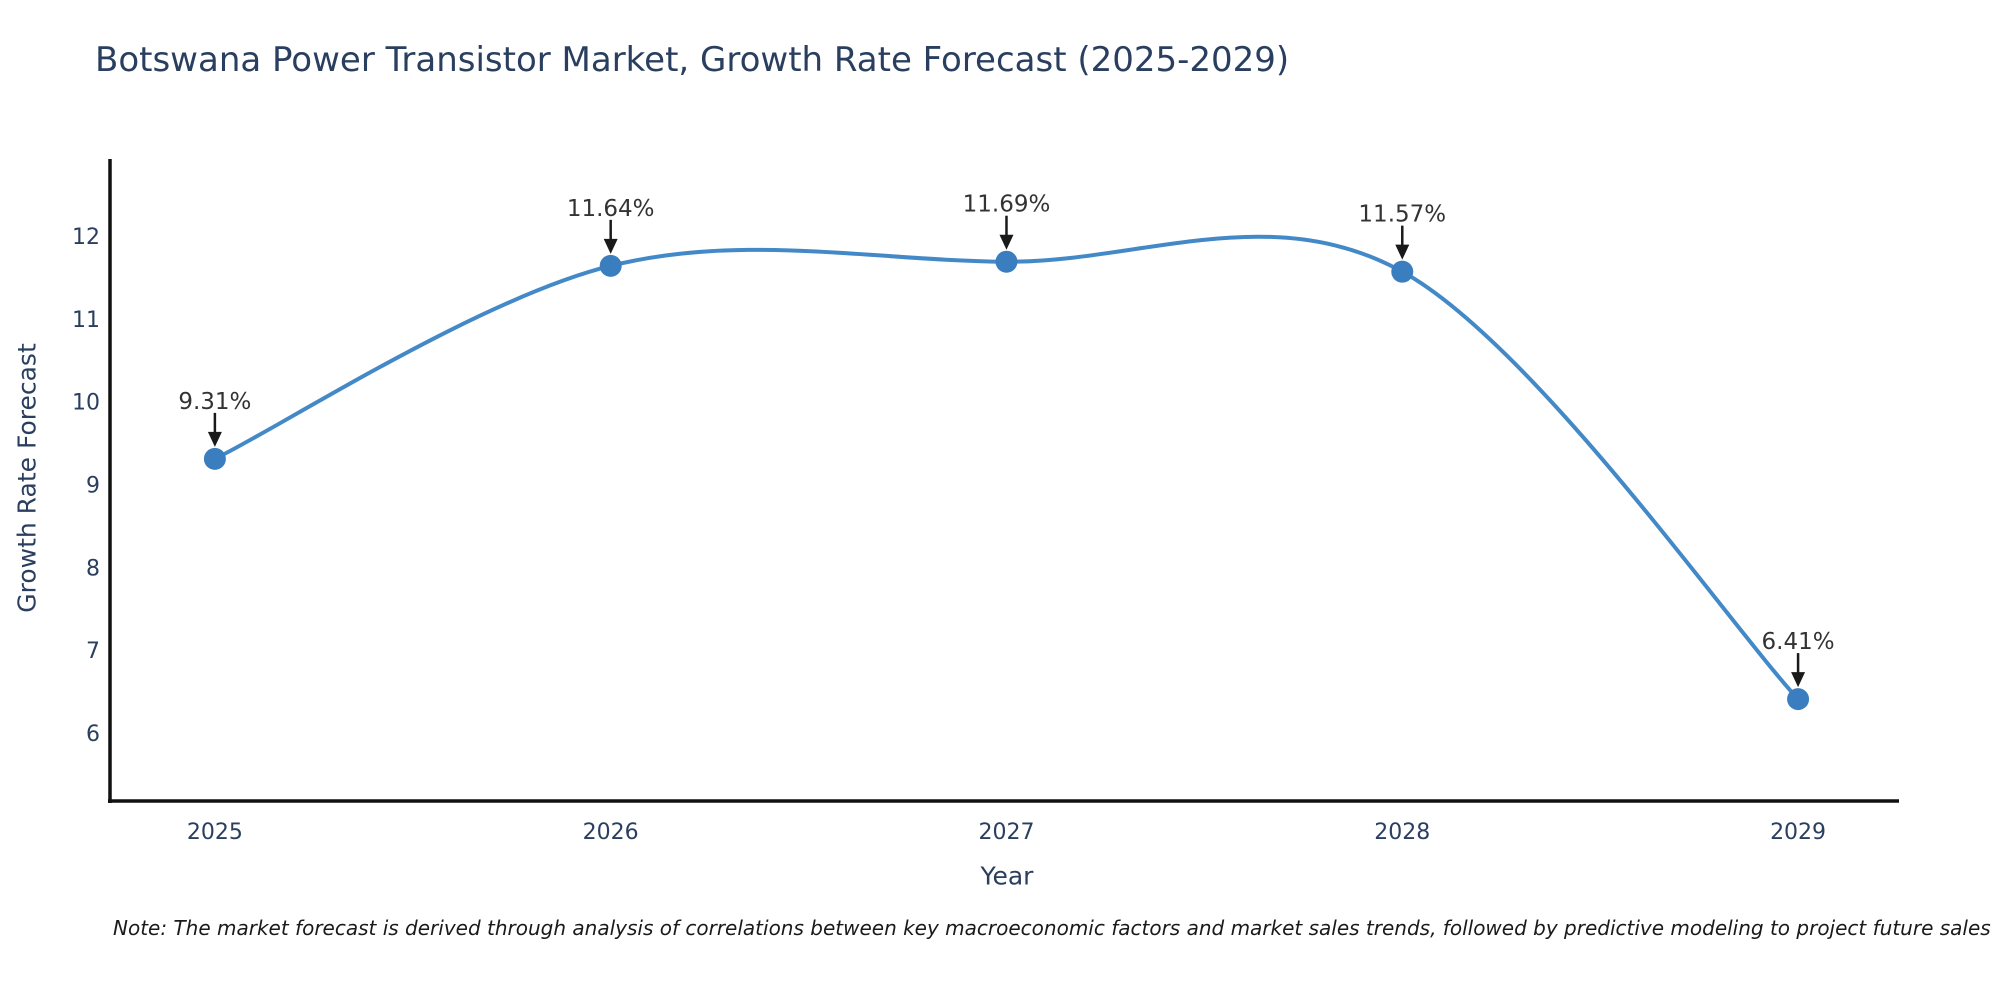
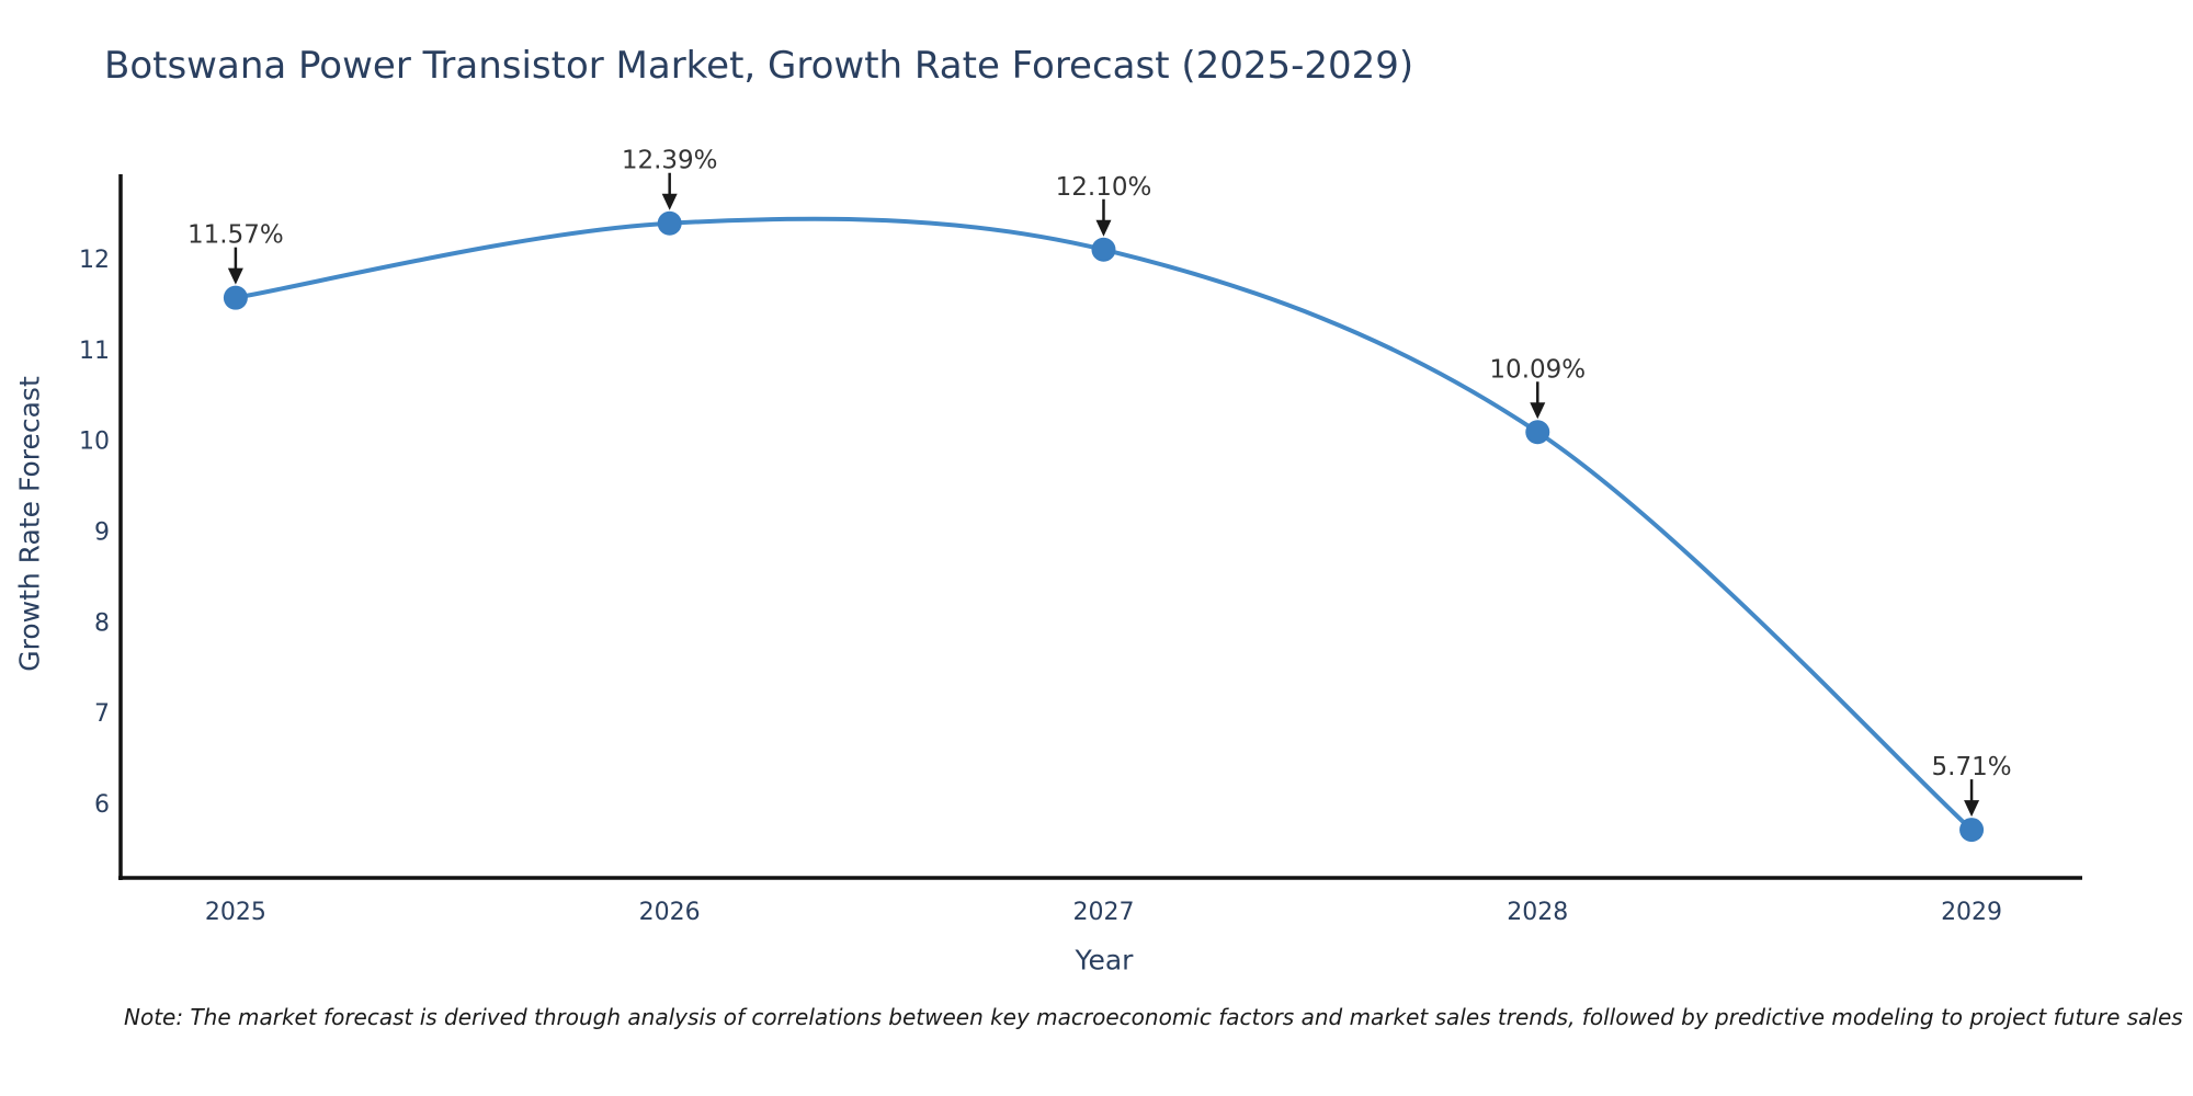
2025: 9.31% -> 11.57%
2026: 11.64% -> 12.39%
2027: 11.69% -> 12.10%
2028: 11.57% -> 10.09%
2029: 6.41% -> 5.71%
